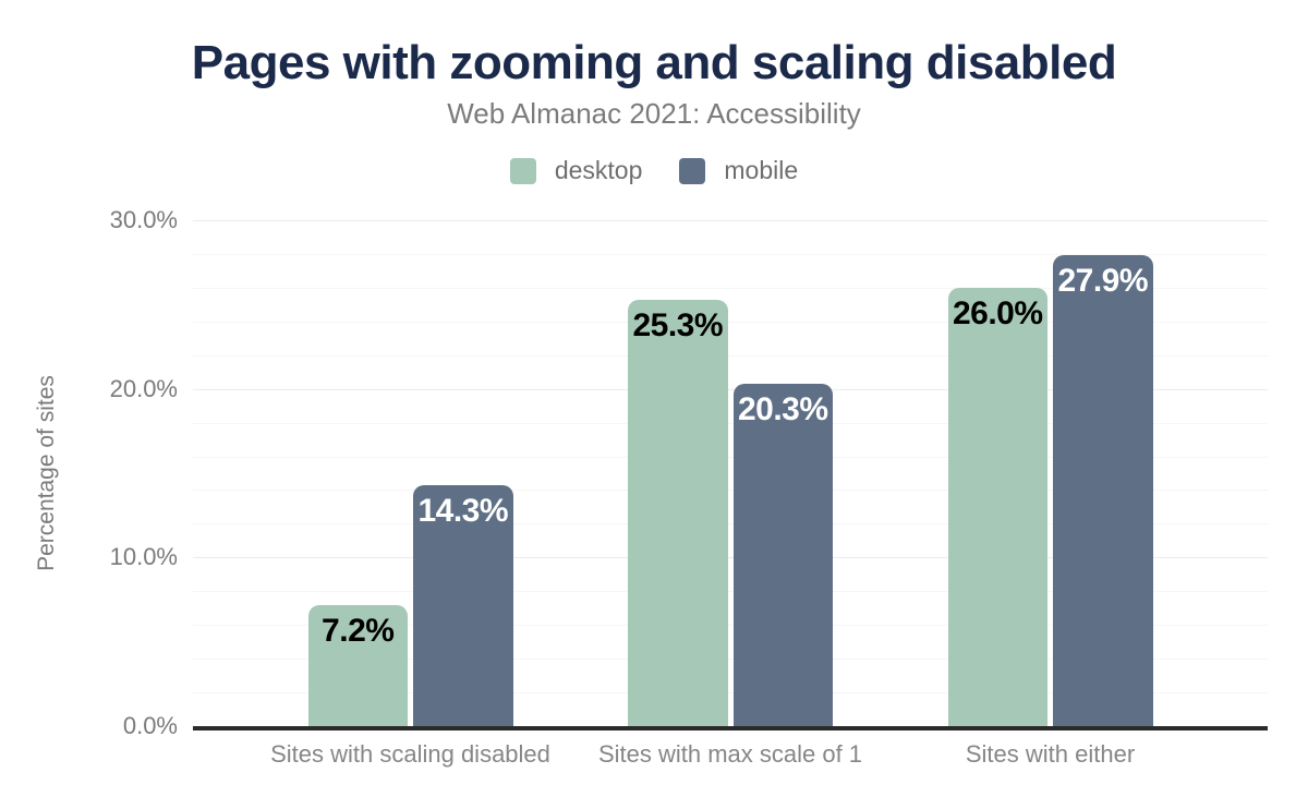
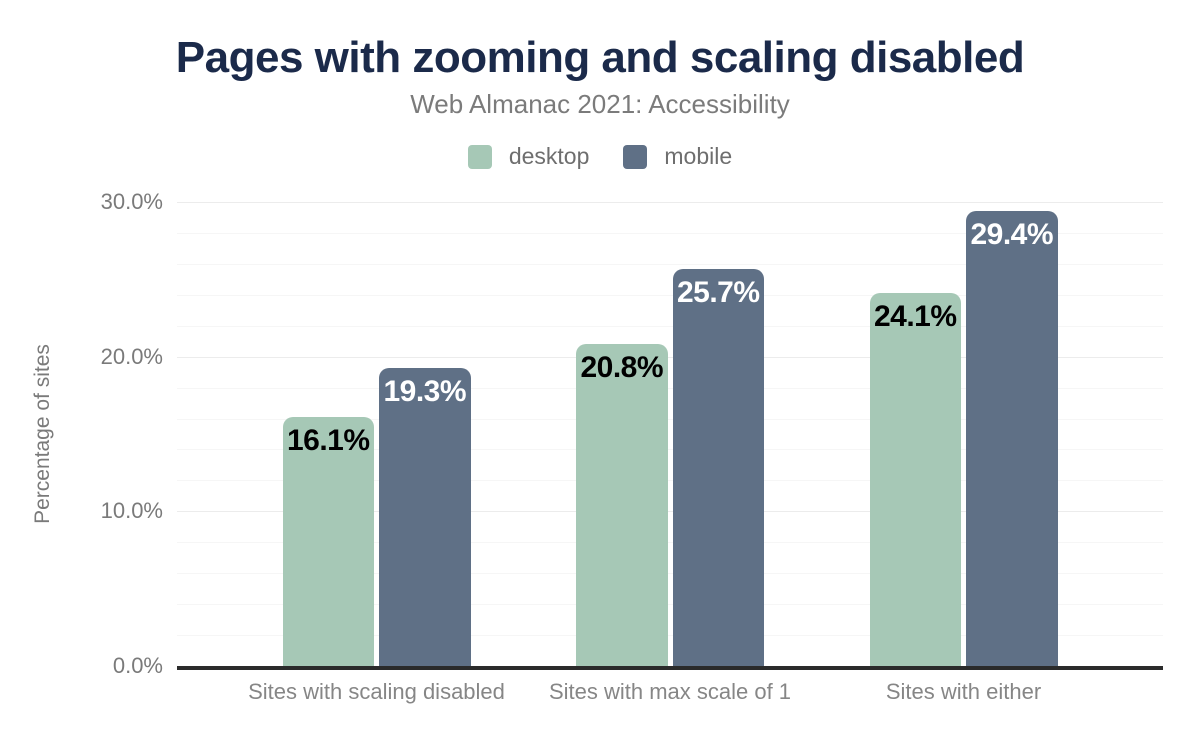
desktop/Sites with scaling disabled: 7.2% -> 16.1%
mobile/Sites with scaling disabled: 14.3% -> 19.3%
desktop/Sites with max scale of 1: 25.3% -> 20.8%
mobile/Sites with max scale of 1: 20.3% -> 25.7%
desktop/Sites with either: 26.0% -> 24.1%
mobile/Sites with either: 27.9% -> 29.4%
